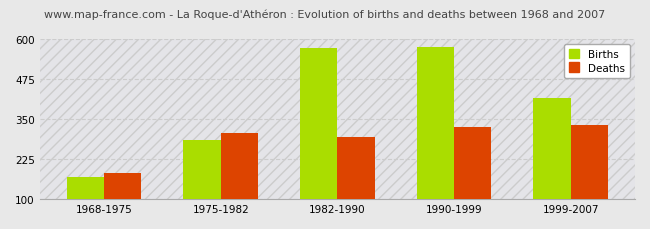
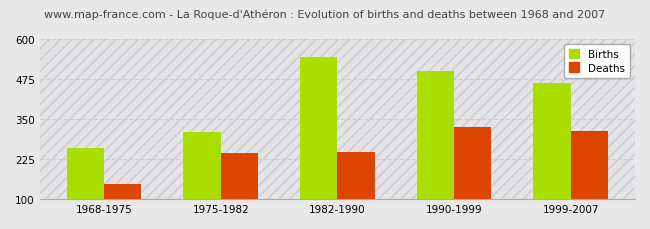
Births/1968-1975: 170 -> 258
Deaths/1968-1975: 180 -> 148
Births/1975-1982: 285 -> 310
Deaths/1975-1982: 305 -> 243
Births/1982-1990: 570 -> 543
Deaths/1982-1990: 295 -> 248
Births/1990-1999: 575 -> 500
Births/1999-2007: 415 -> 462
Deaths/1999-2007: 330 -> 312
